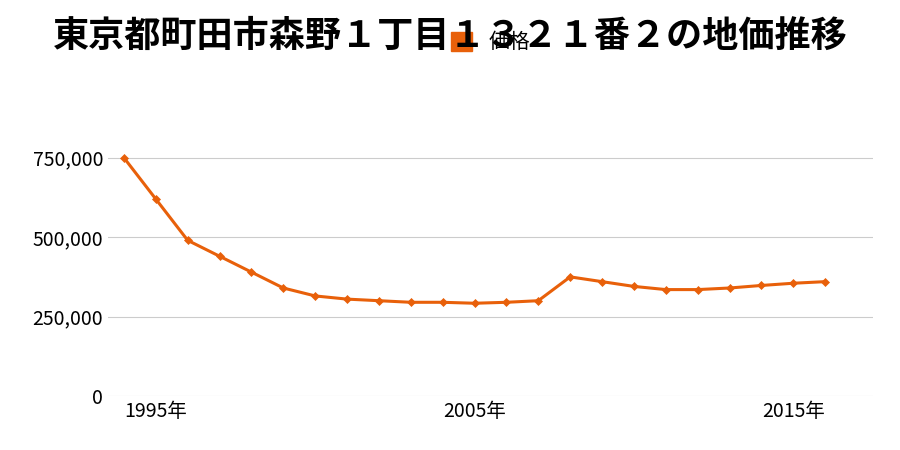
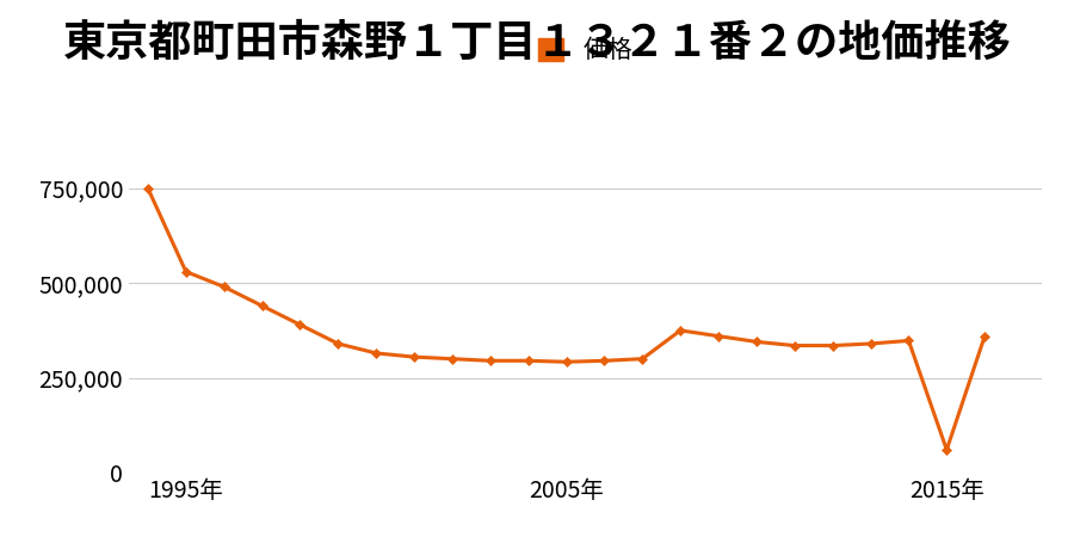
1995年: 620,000 -> 530,000
2015年: 355,000 -> 60,000
